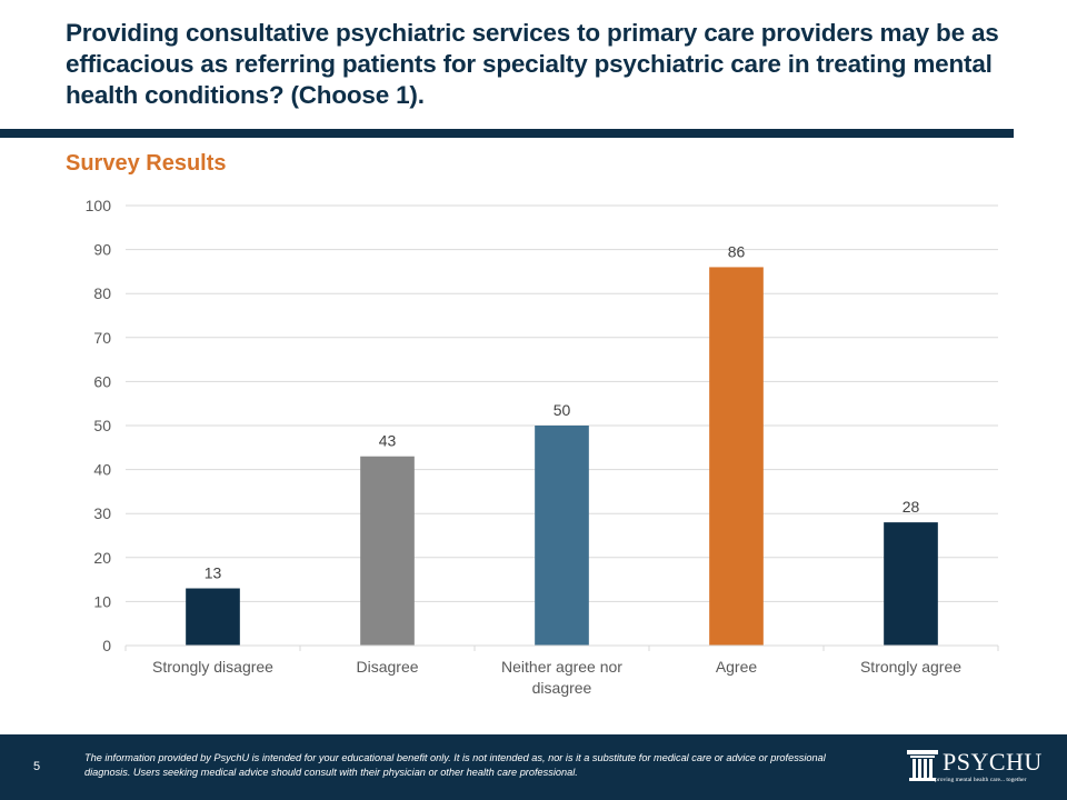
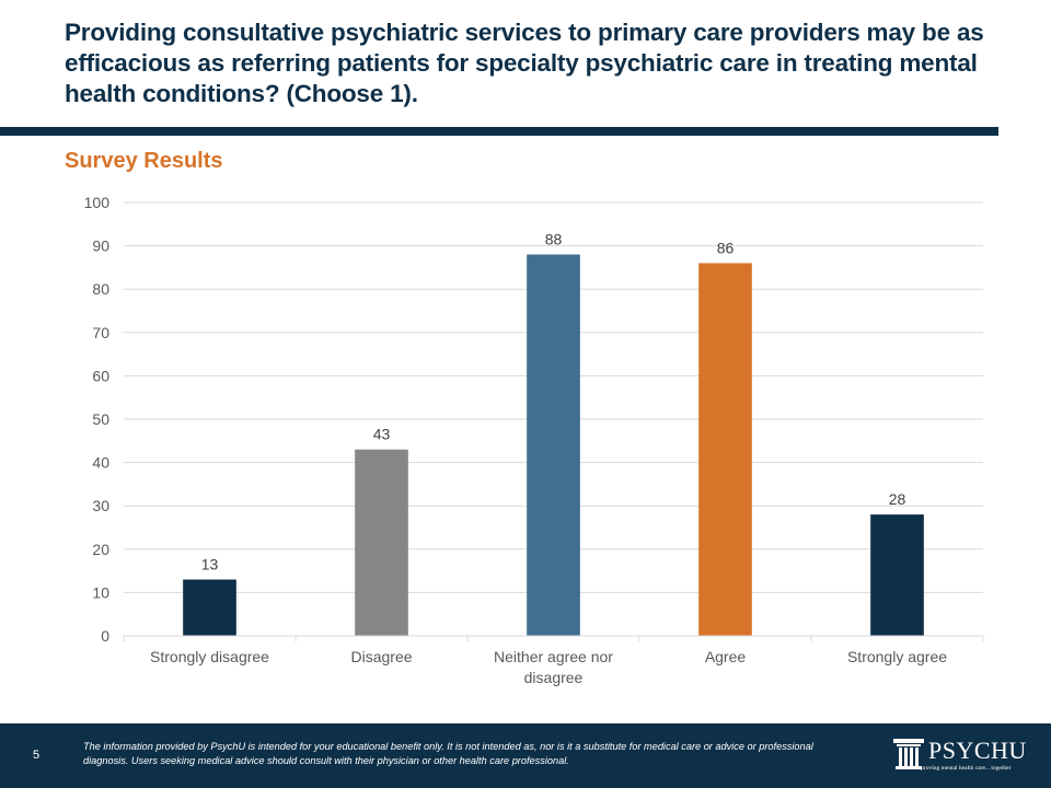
Neither agree nor disagree: 50 -> 88
